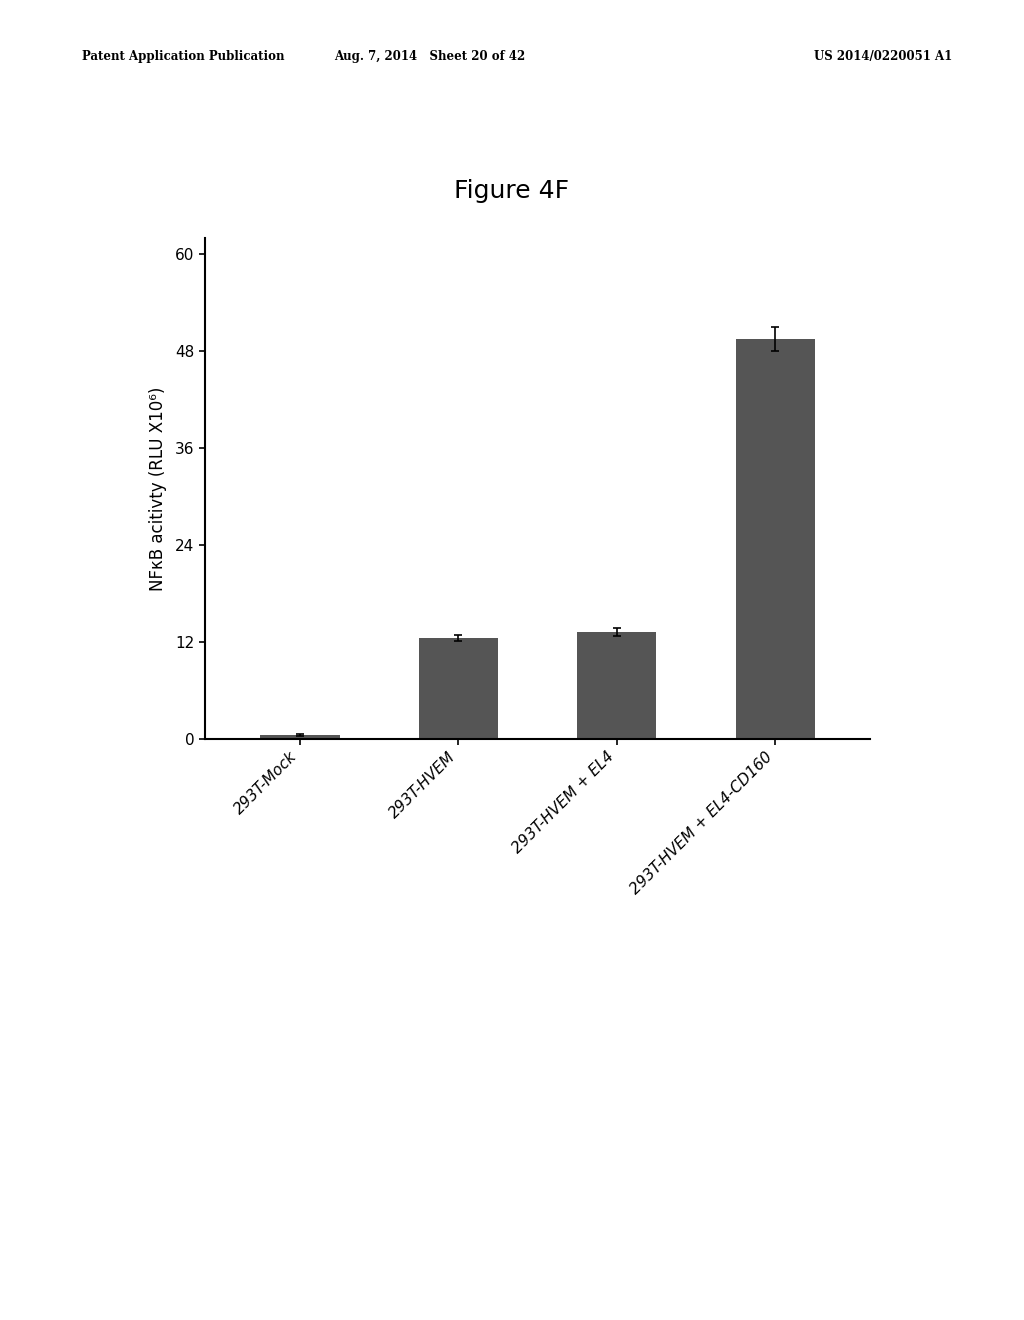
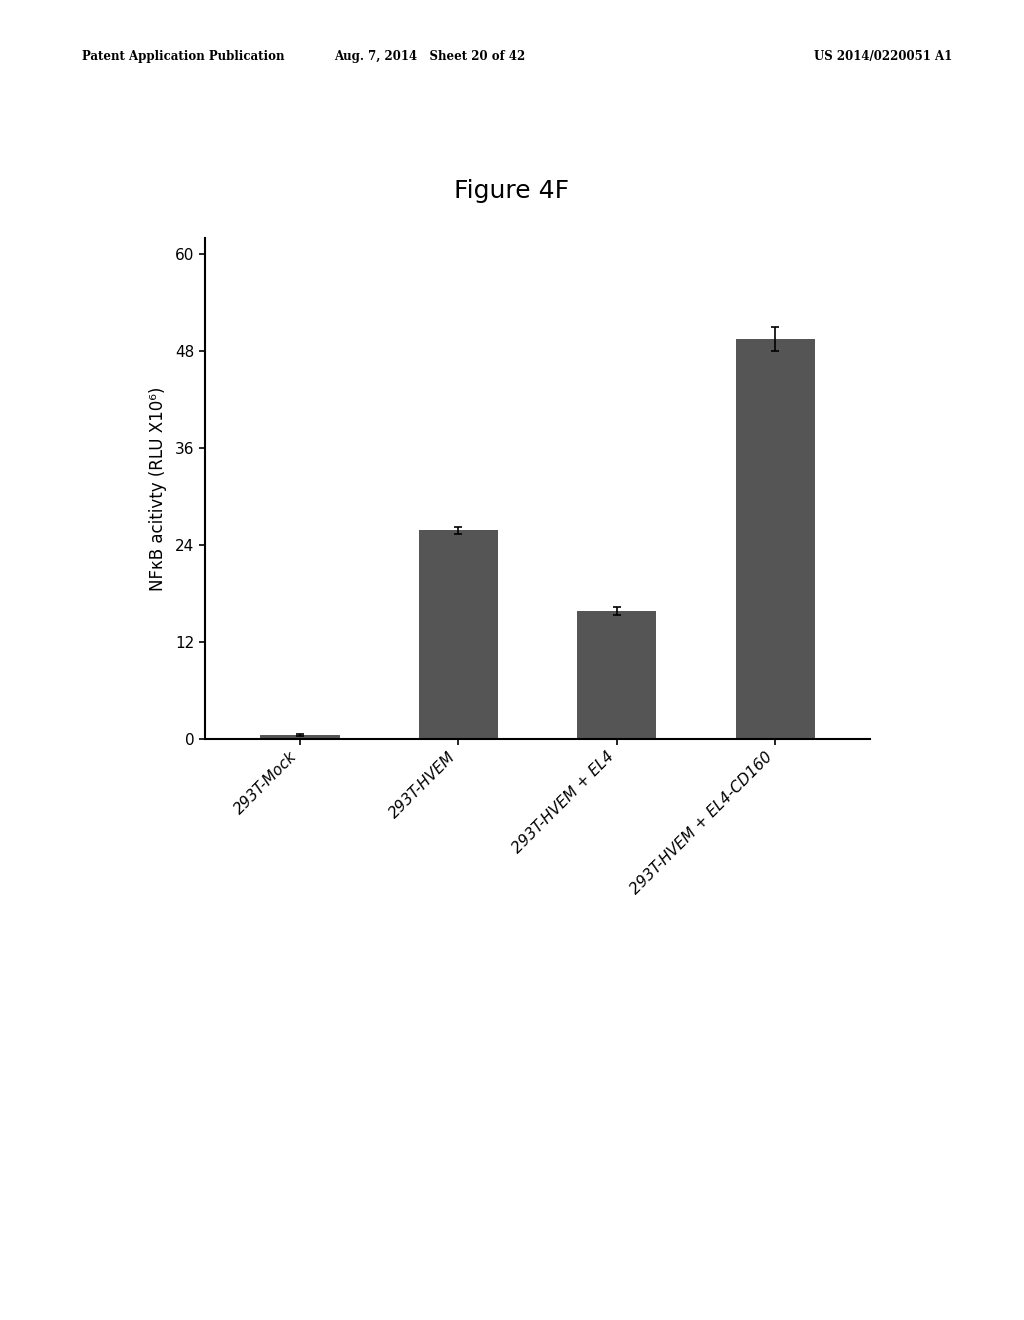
293T-HVEM: 12.5 -> 25.8
293T-HVEM + EL4: 13.2 -> 15.8
